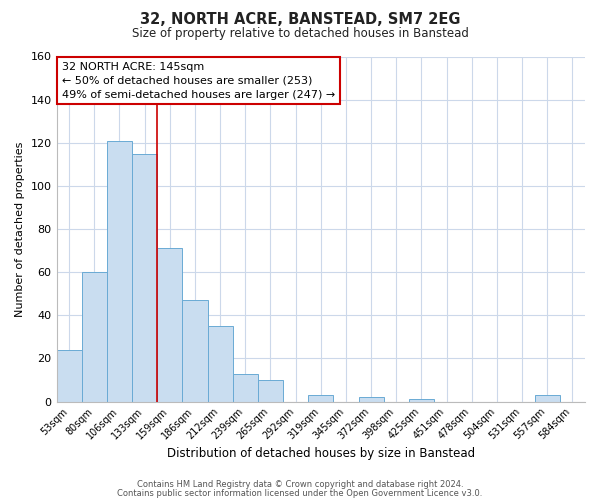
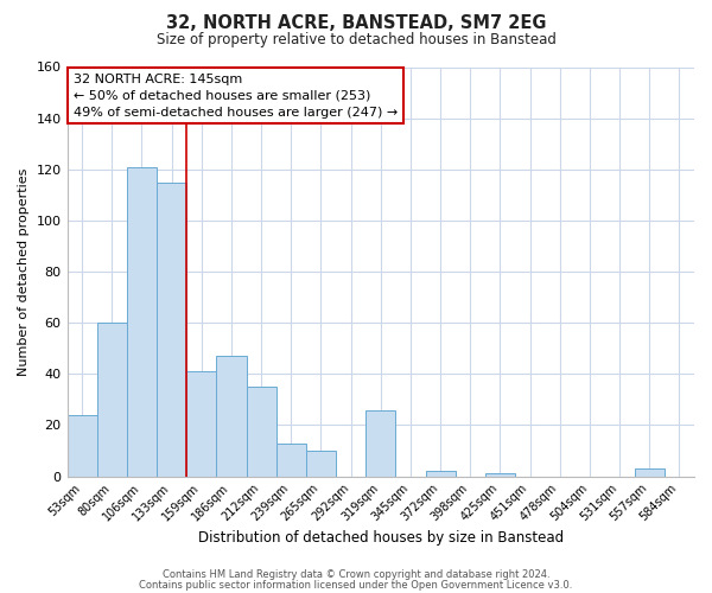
159sqm: 71 -> 41
319sqm: 3 -> 26
